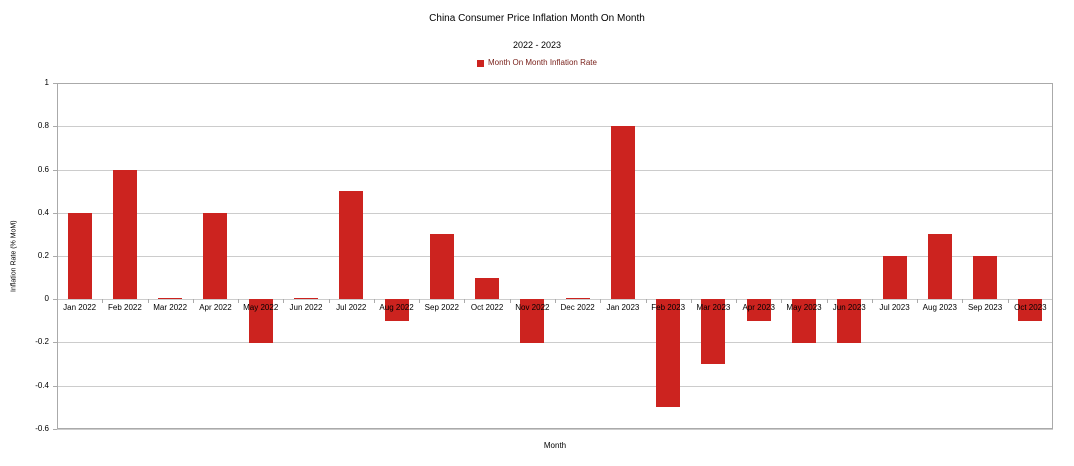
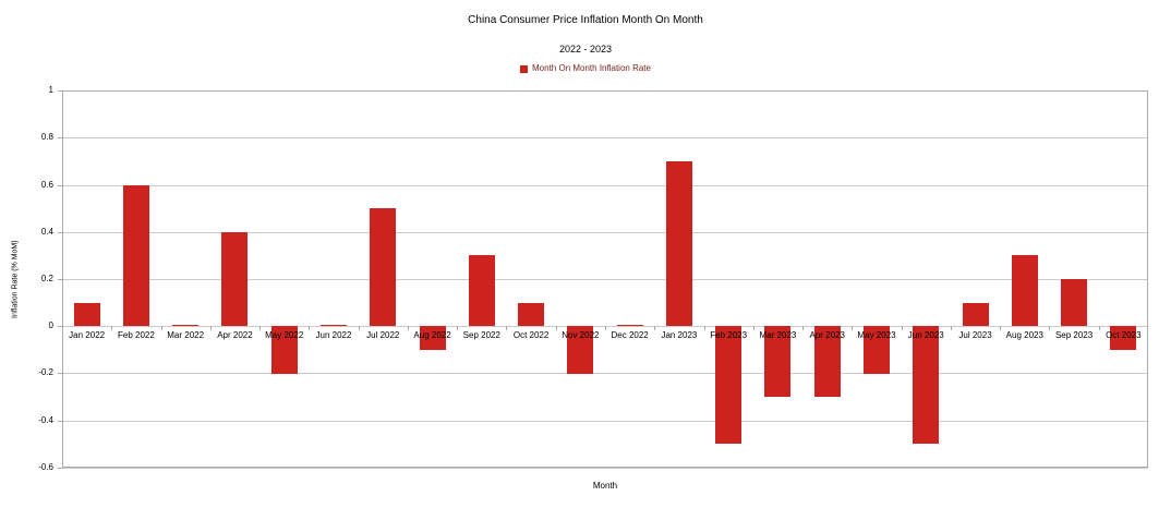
Jan 2022: 0.4 -> 0.1
Jan 2023: 0.8 -> 0.7
Apr 2023: -0.1 -> -0.3
Jun 2023: -0.2 -> -0.5
Jul 2023: 0.2 -> 0.1
